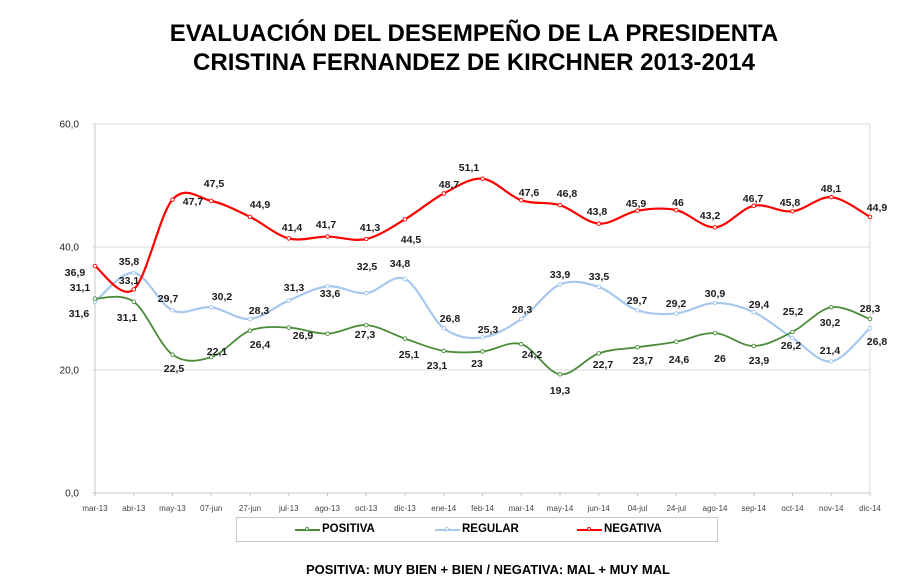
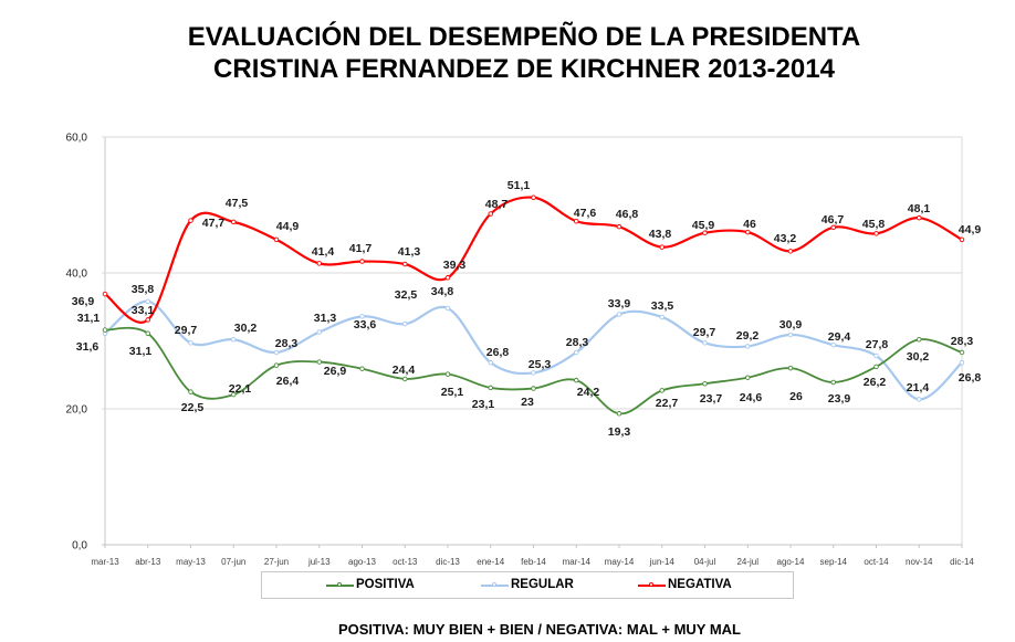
POSITIVA/oct-13: 27,3 -> 24,4
NEGATIVA/dic-13: 44,5 -> 39,3
REGULAR/oct-14: 25,2 -> 27,8
